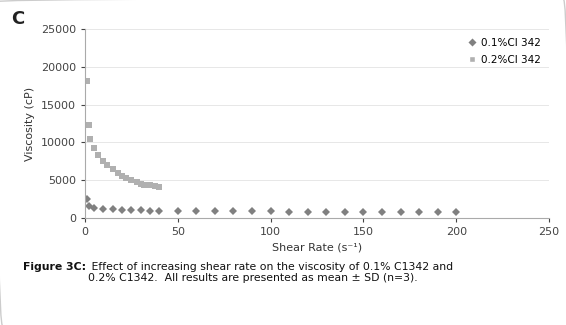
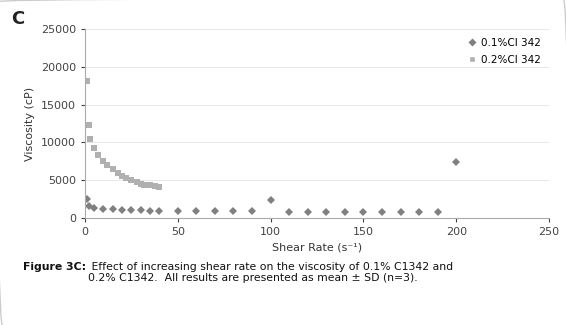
0.1%Cl 342/100: 800 -> 2400
0.1%Cl 342/200: 800 -> 7400
